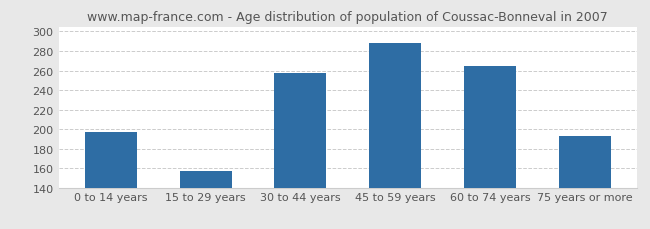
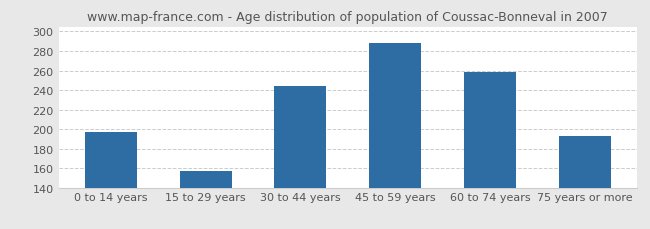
30 to 44 years: 257 -> 244
60 to 74 years: 265 -> 258
